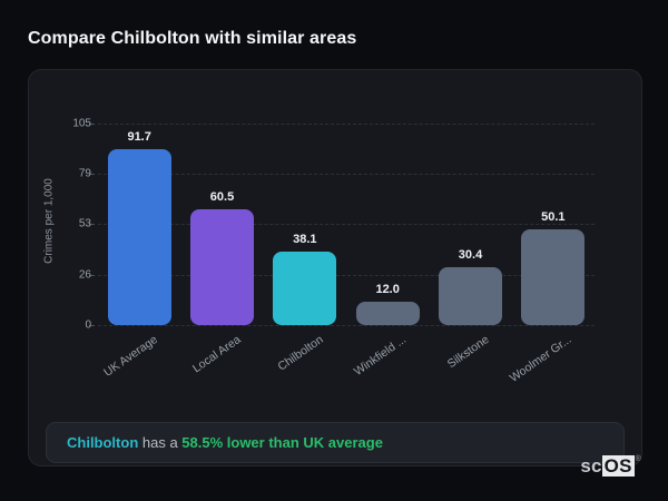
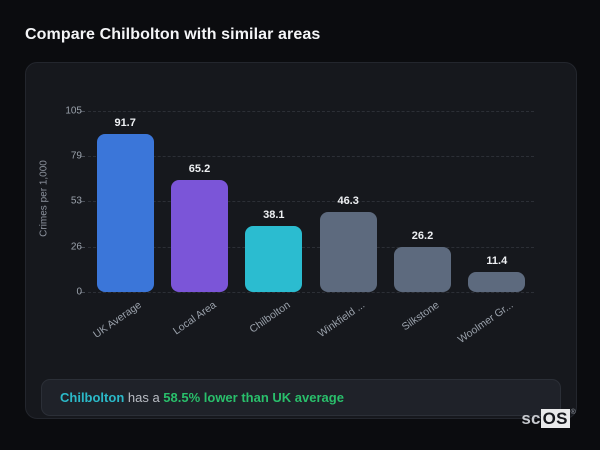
Local Area: 60.5 -> 65.2
Winkfield ...: 12.0 -> 46.3
Silkstone: 30.4 -> 26.2
Woolmer Gr...: 50.1 -> 11.4
